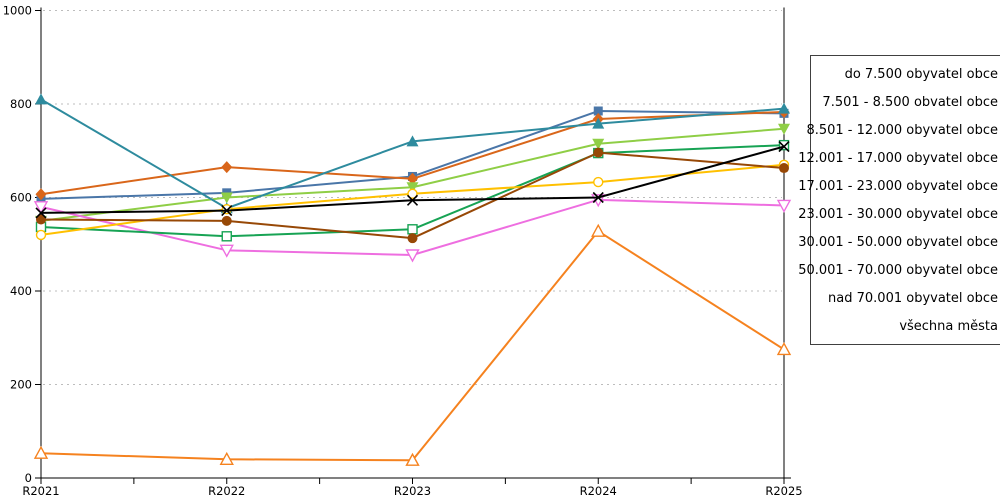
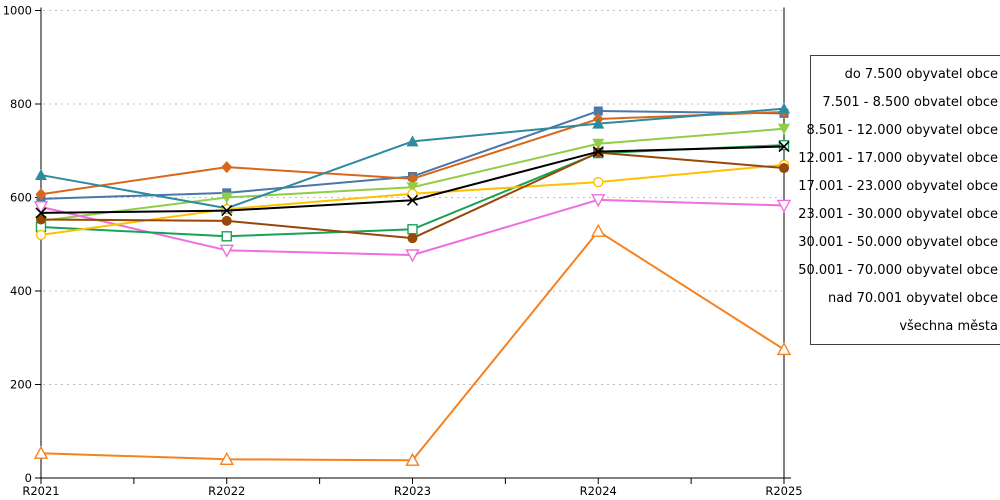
12.001 - 17.000 obyvatel obce/R2021: 810 -> 650
všechna města/R2024: 600 -> 700
